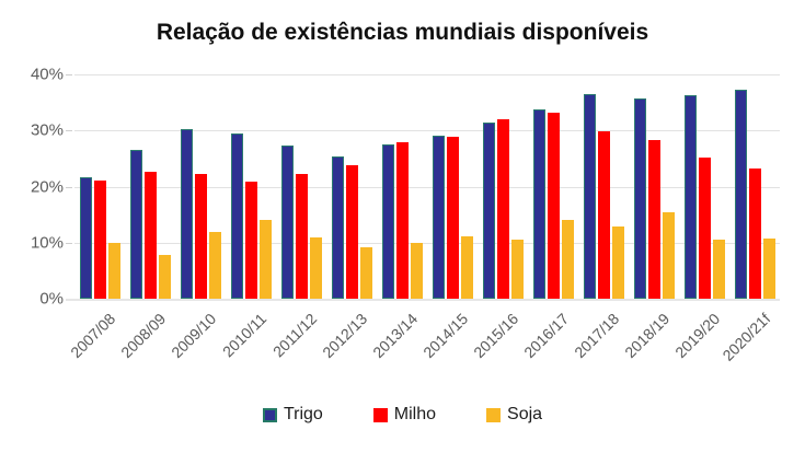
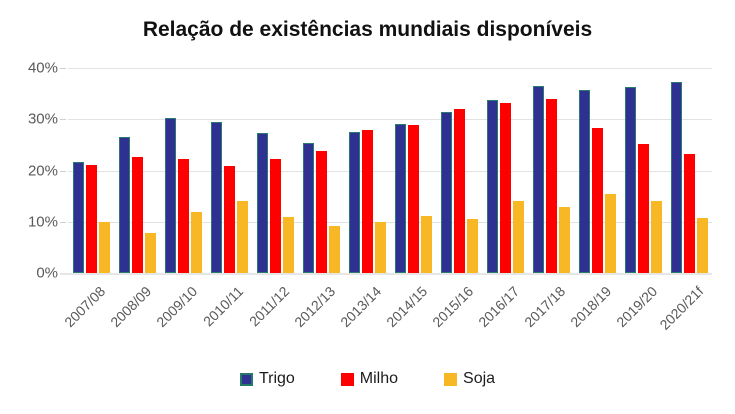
Milho/2017/18: 30% -> 34%
Soja/2019/20: 10% -> 14%
